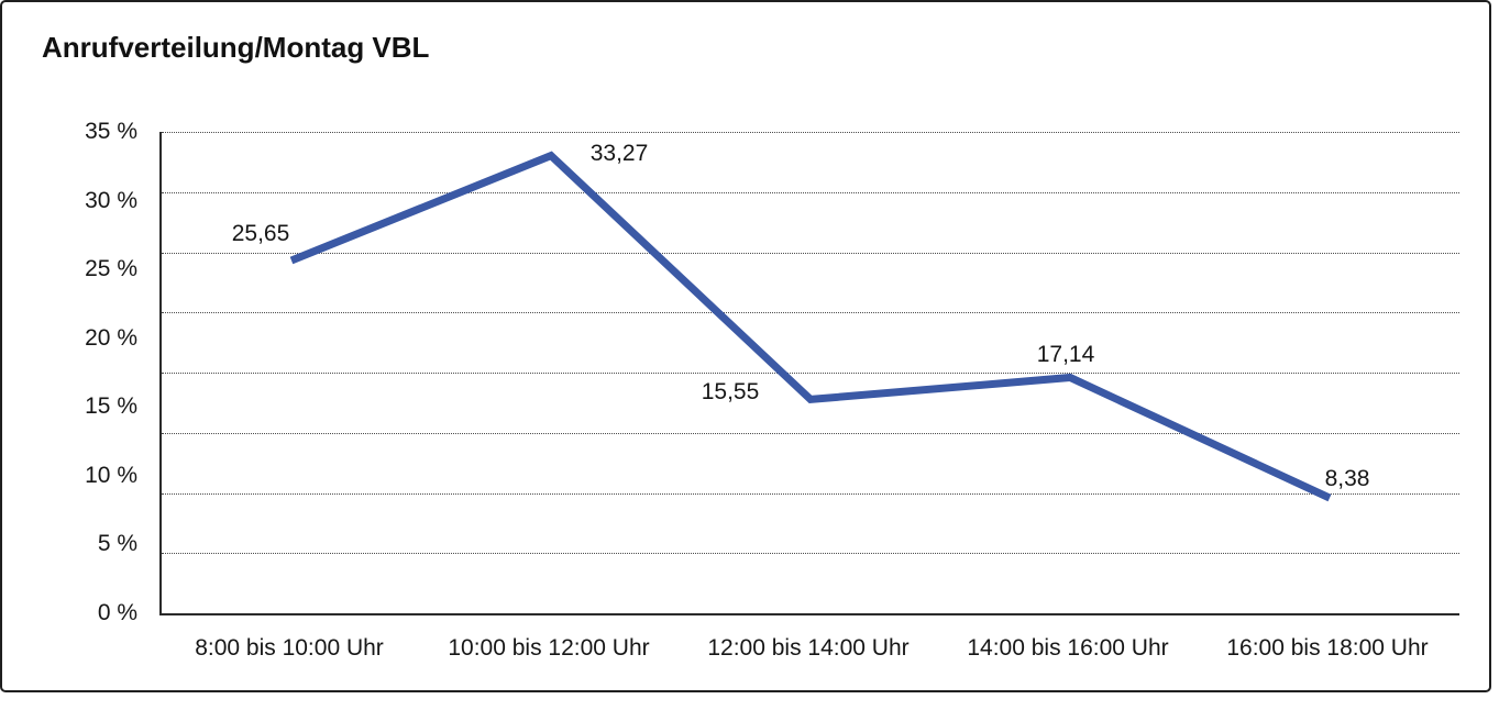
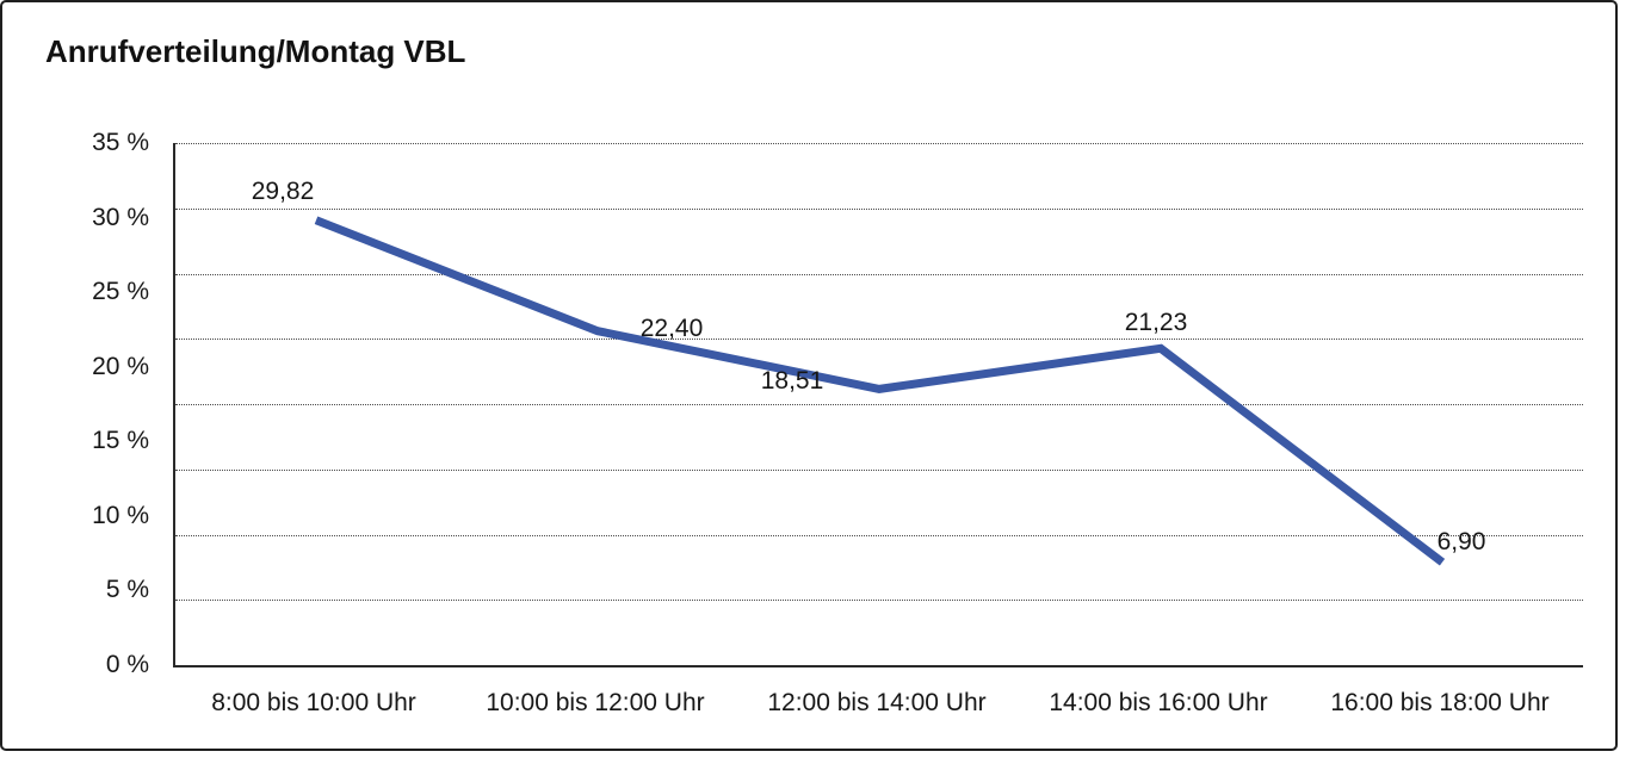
8:00 bis 10:00 Uhr: 25,65 -> 29,82
10:00 bis 12:00 Uhr: 33,27 -> 22,40
12:00 bis 14:00 Uhr: 15,55 -> 18,51
14:00 bis 16:00 Uhr: 17,14 -> 21,23
16:00 bis 18:00 Uhr: 8,38 -> 6,90
